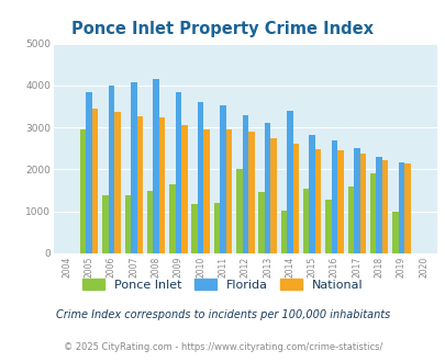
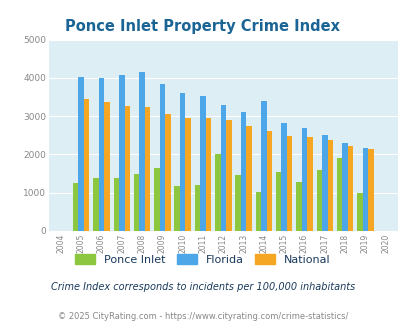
Ponce Inlet/2005: 2950 -> 1250
Florida/2005: 3850 -> 4020
